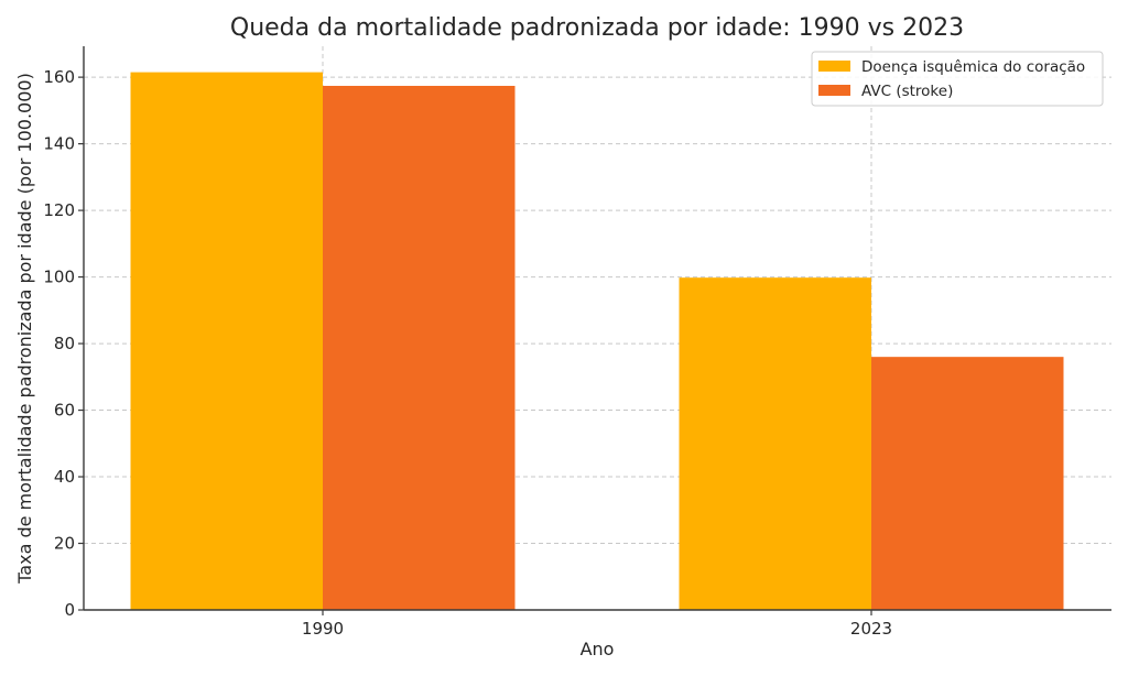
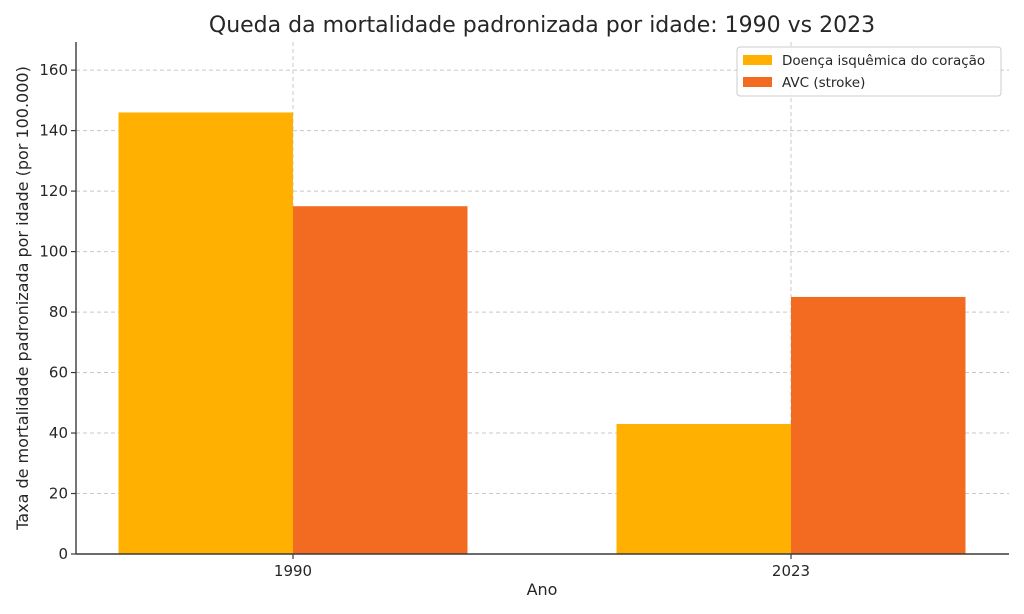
Doença isquêmica do coração/1990: 162 -> 146
AVC (stroke)/1990: 157 -> 115
Doença isquêmica do coração/2023: 100 -> 43
AVC (stroke)/2023: 76 -> 85
